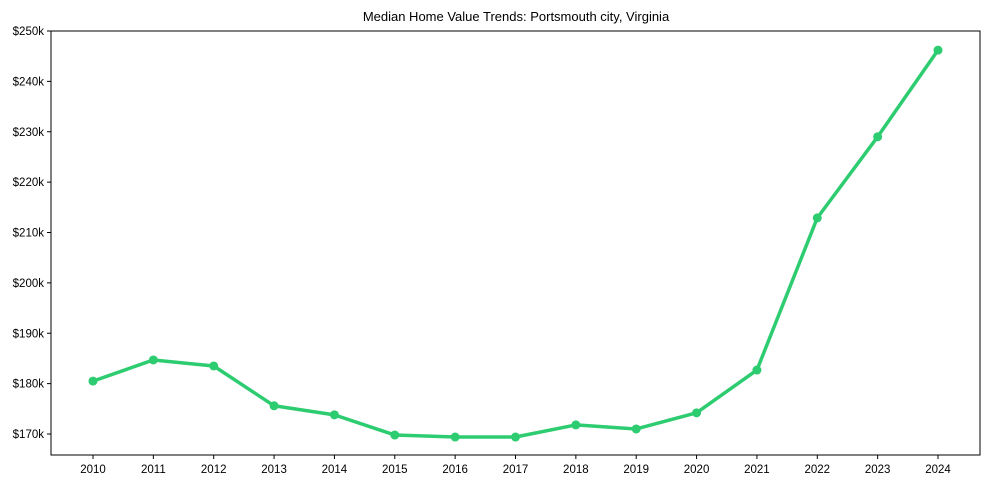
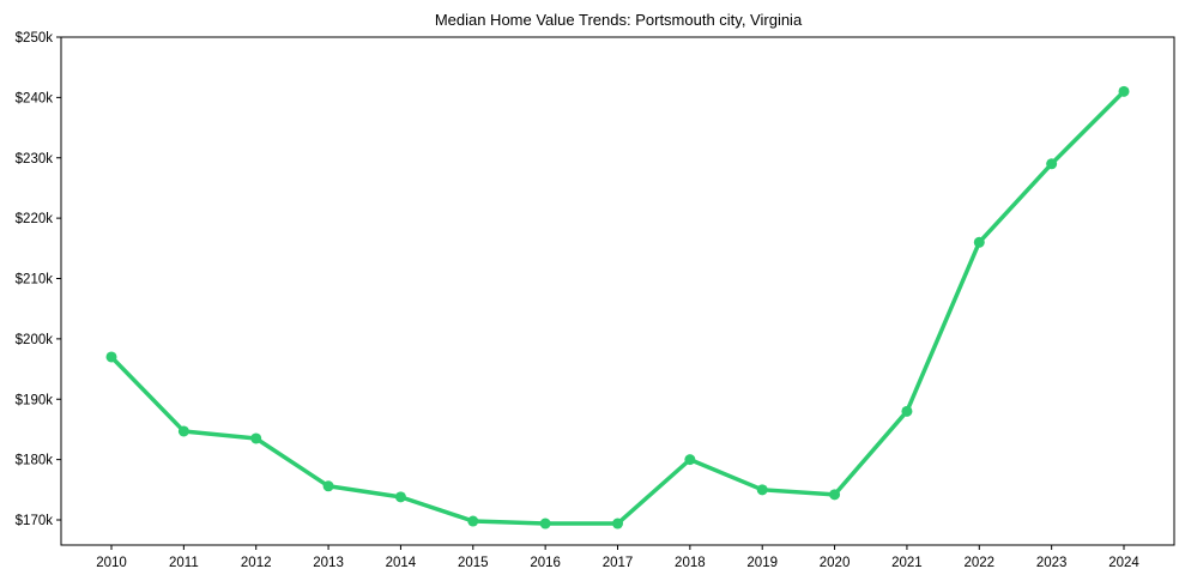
2010: $180k -> $197k
2018: $172k -> $180k
2019: $171k -> $175k
2021: $183k -> $188k
2022: $213k -> $216k
2024: $246k -> $241k
